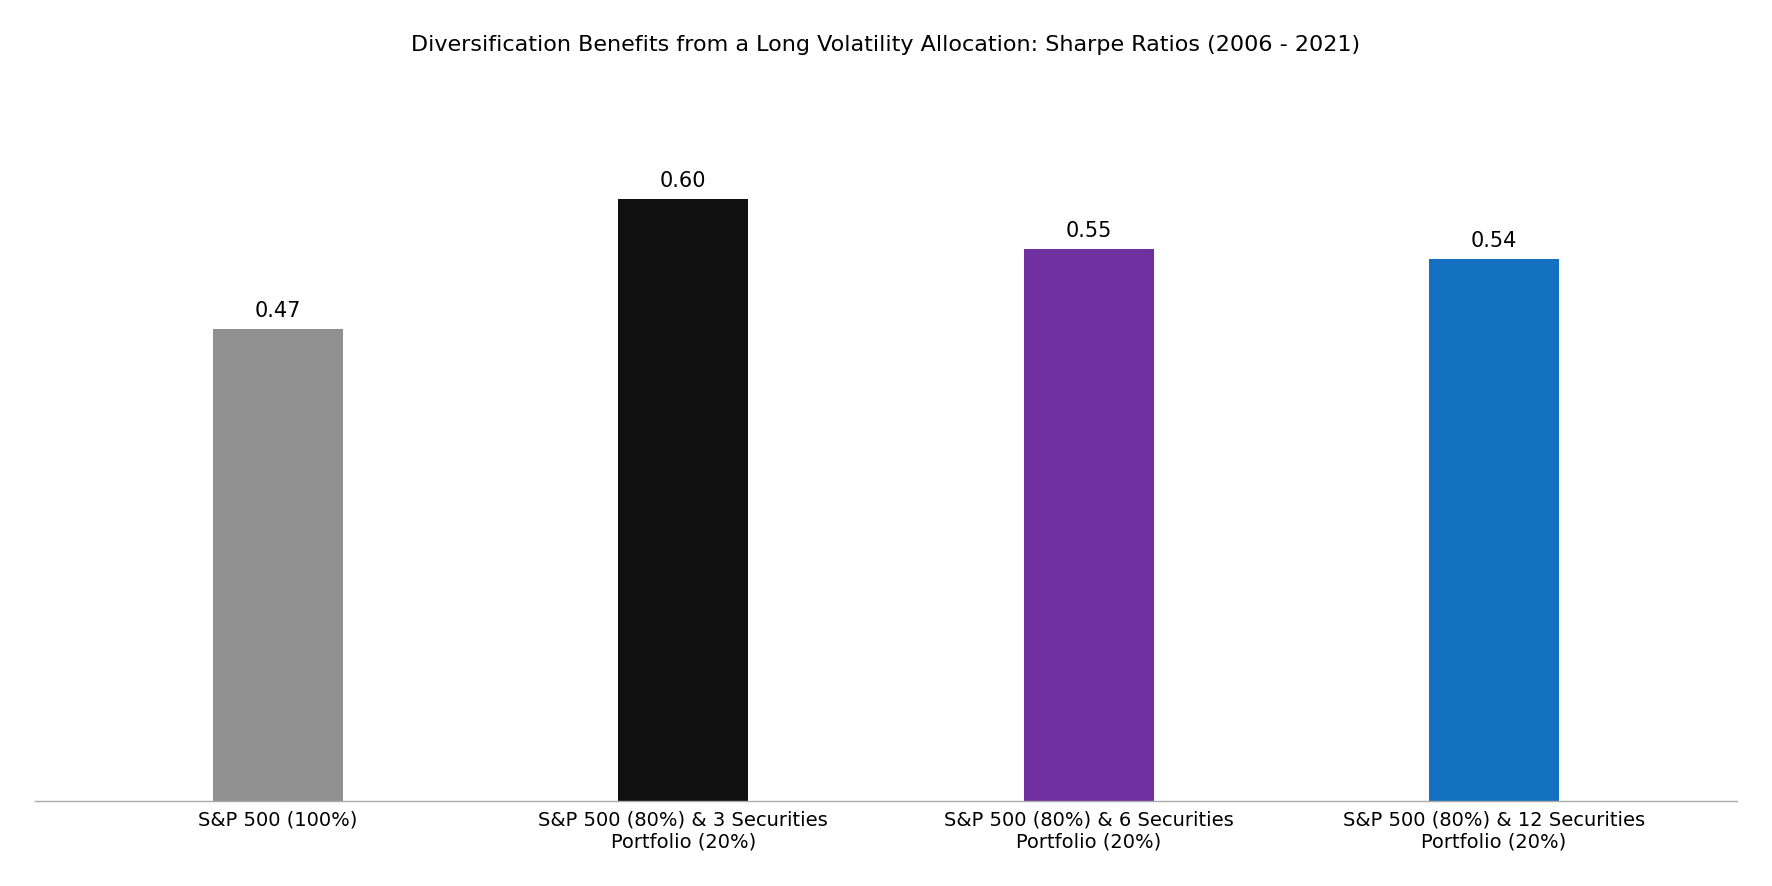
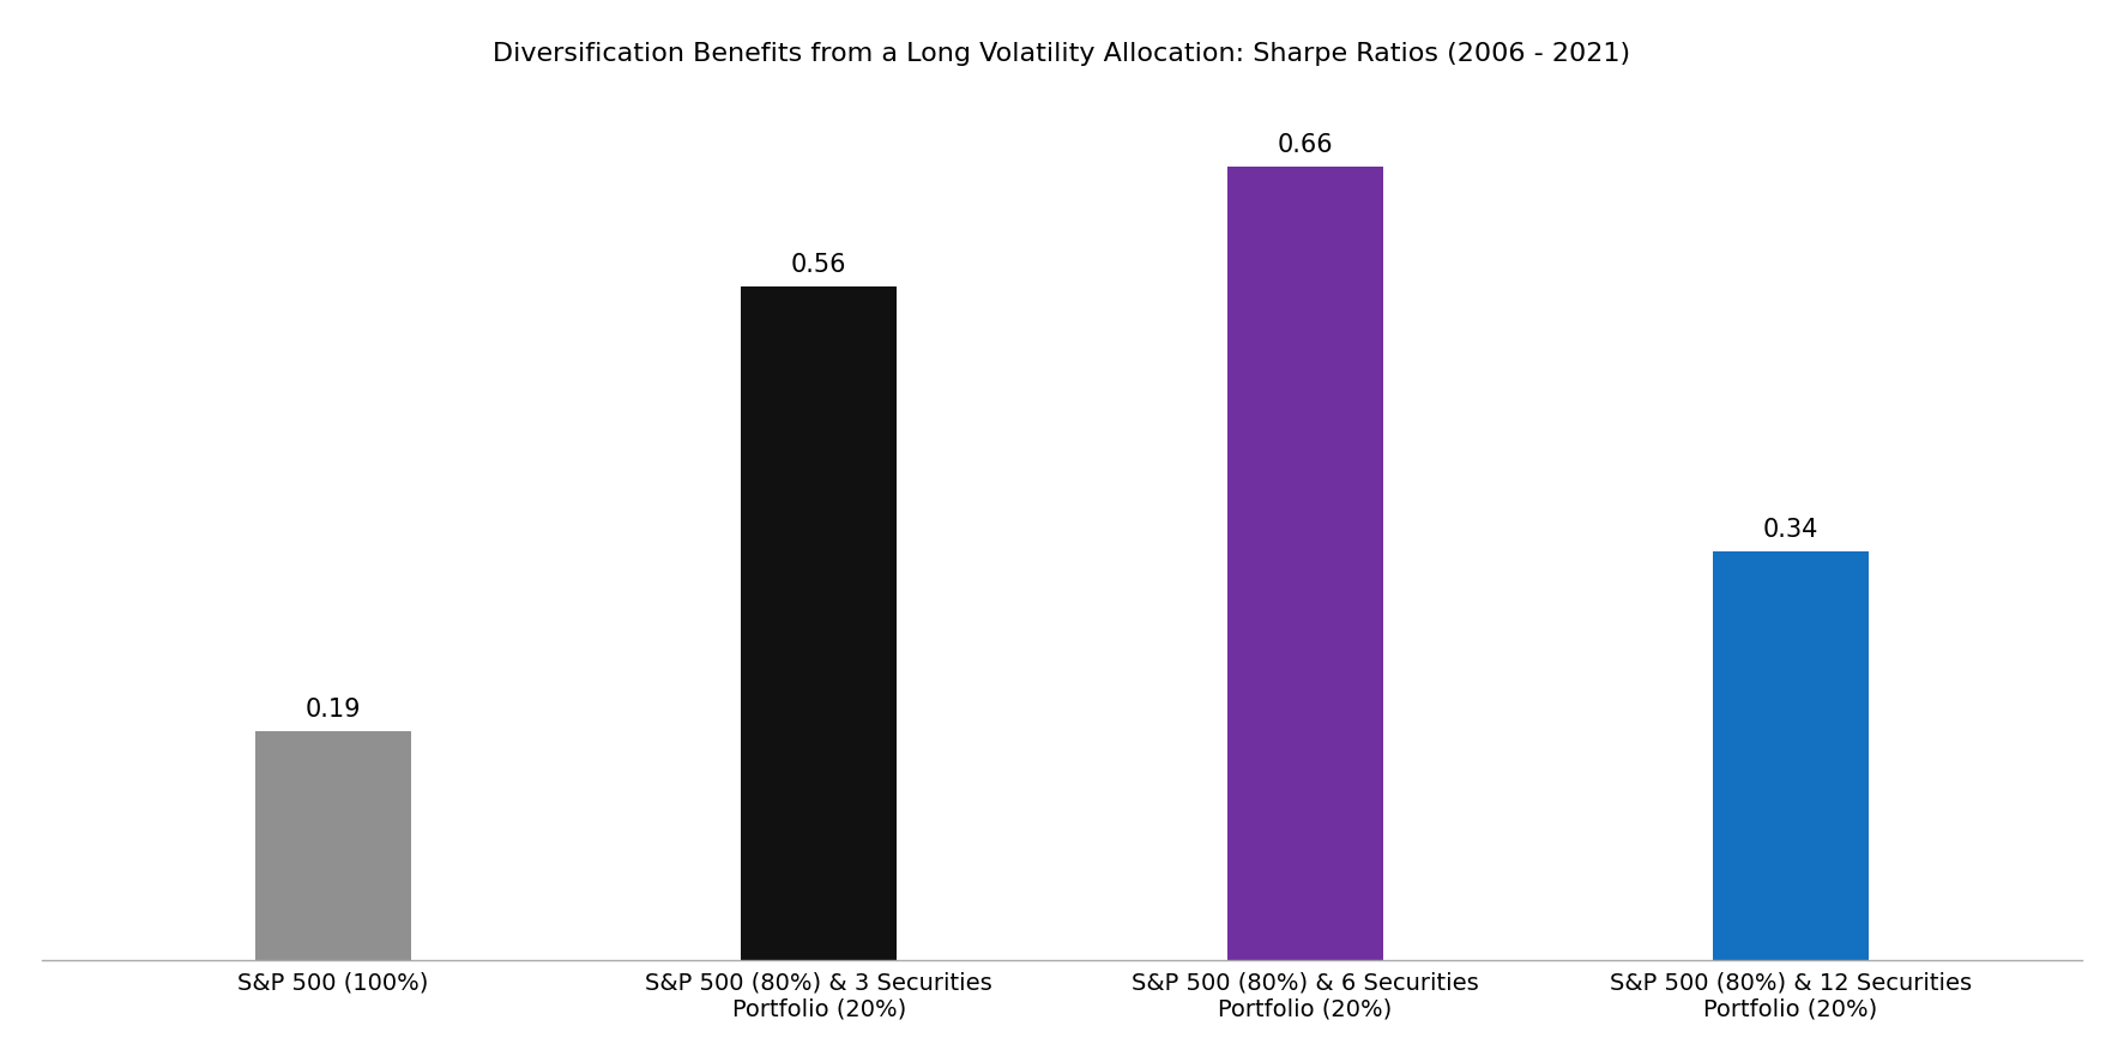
S&P 500 (100%): 0.47 -> 0.19
S&P 500 (80%) & 3 Securities Portfolio (20%): 0.60 -> 0.56
S&P 500 (80%) & 6 Securities Portfolio (20%): 0.55 -> 0.66
S&P 500 (80%) & 12 Securities Portfolio (20%): 0.54 -> 0.34
